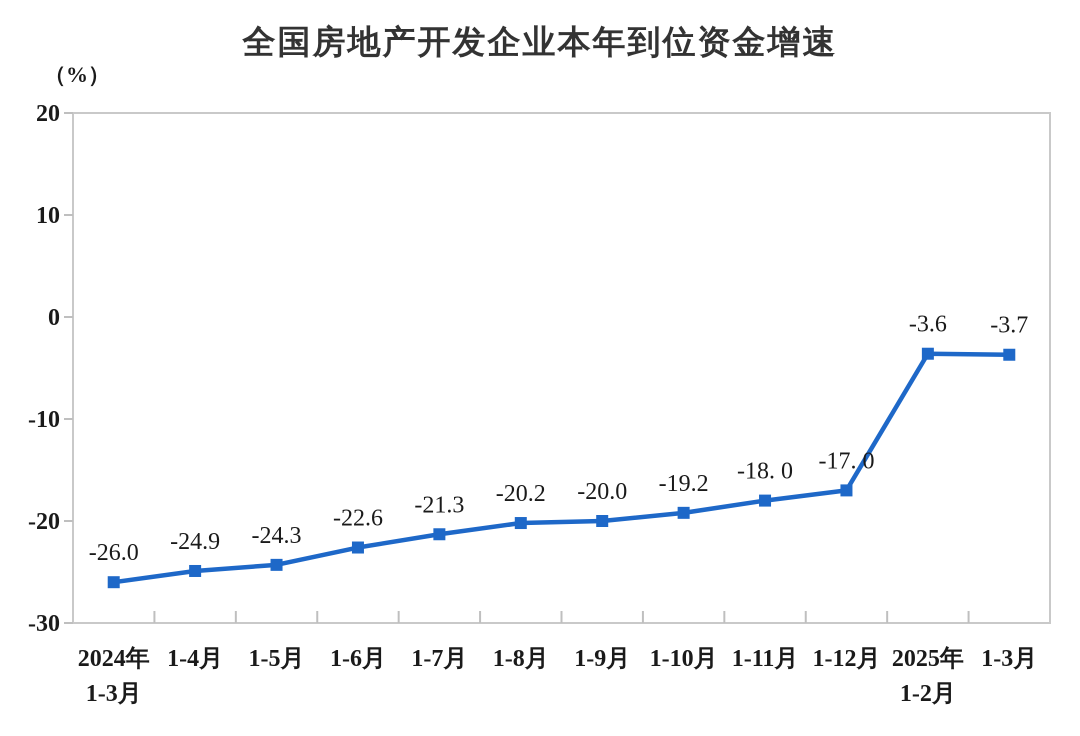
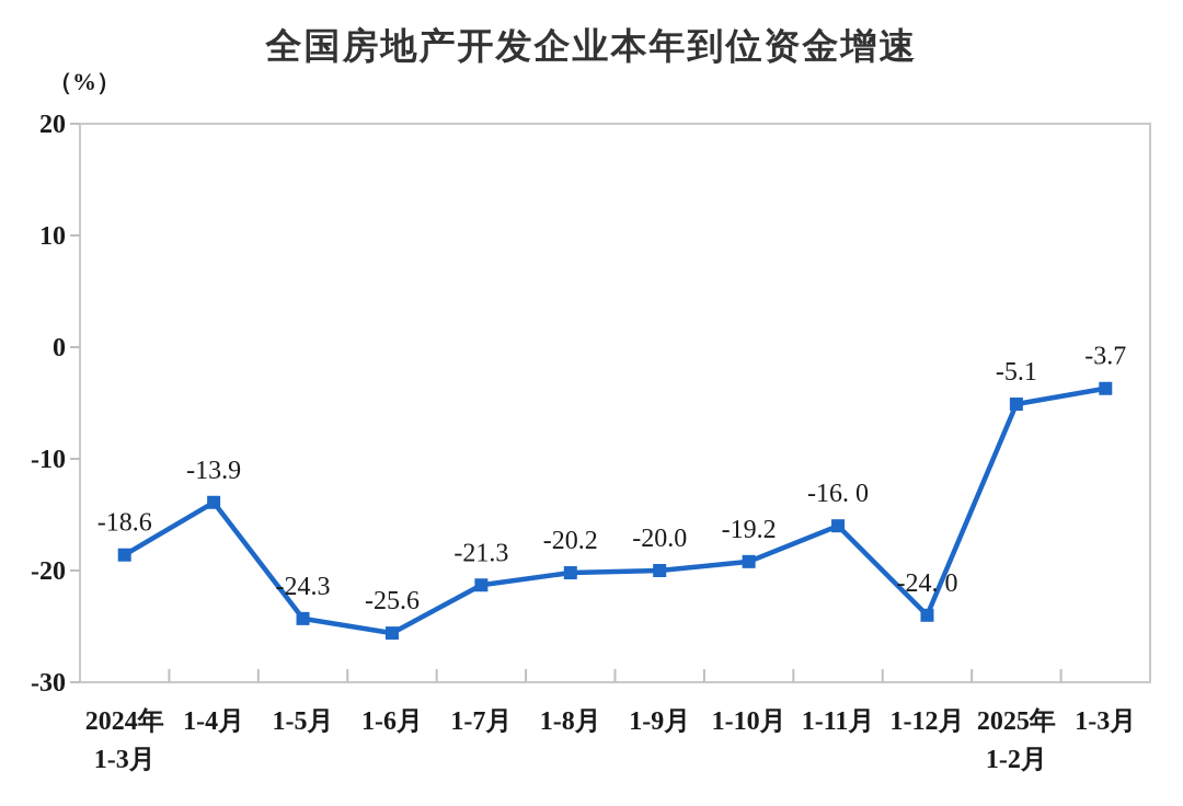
2024年 1-3月: -26.0 -> -18.6
1-4月: -24.9 -> -13.9
1-6月: -22.6 -> -25.6
1-11月: -18 -> -16
1-12月: -17 -> -24
2025年 1-2月: -3.6 -> -5.1
